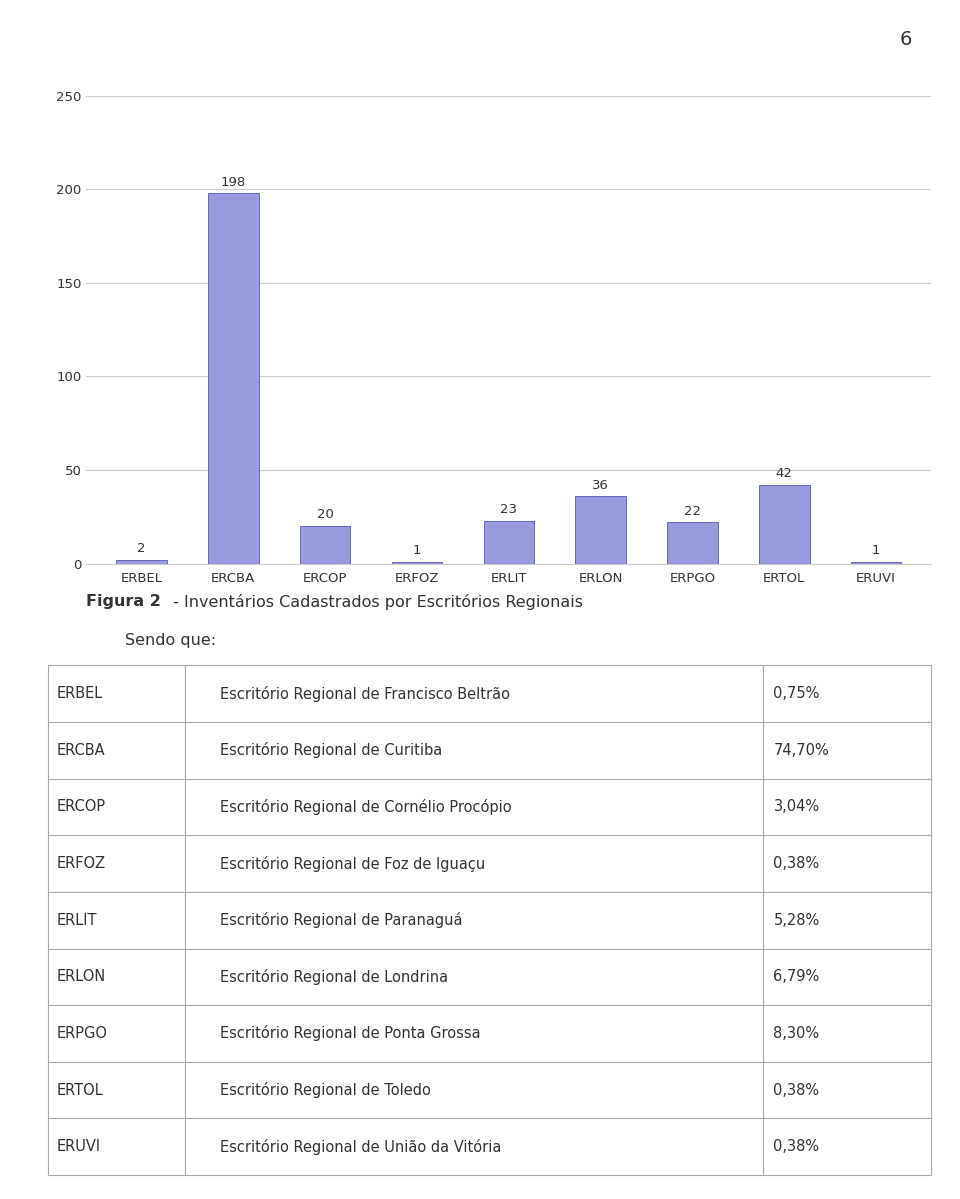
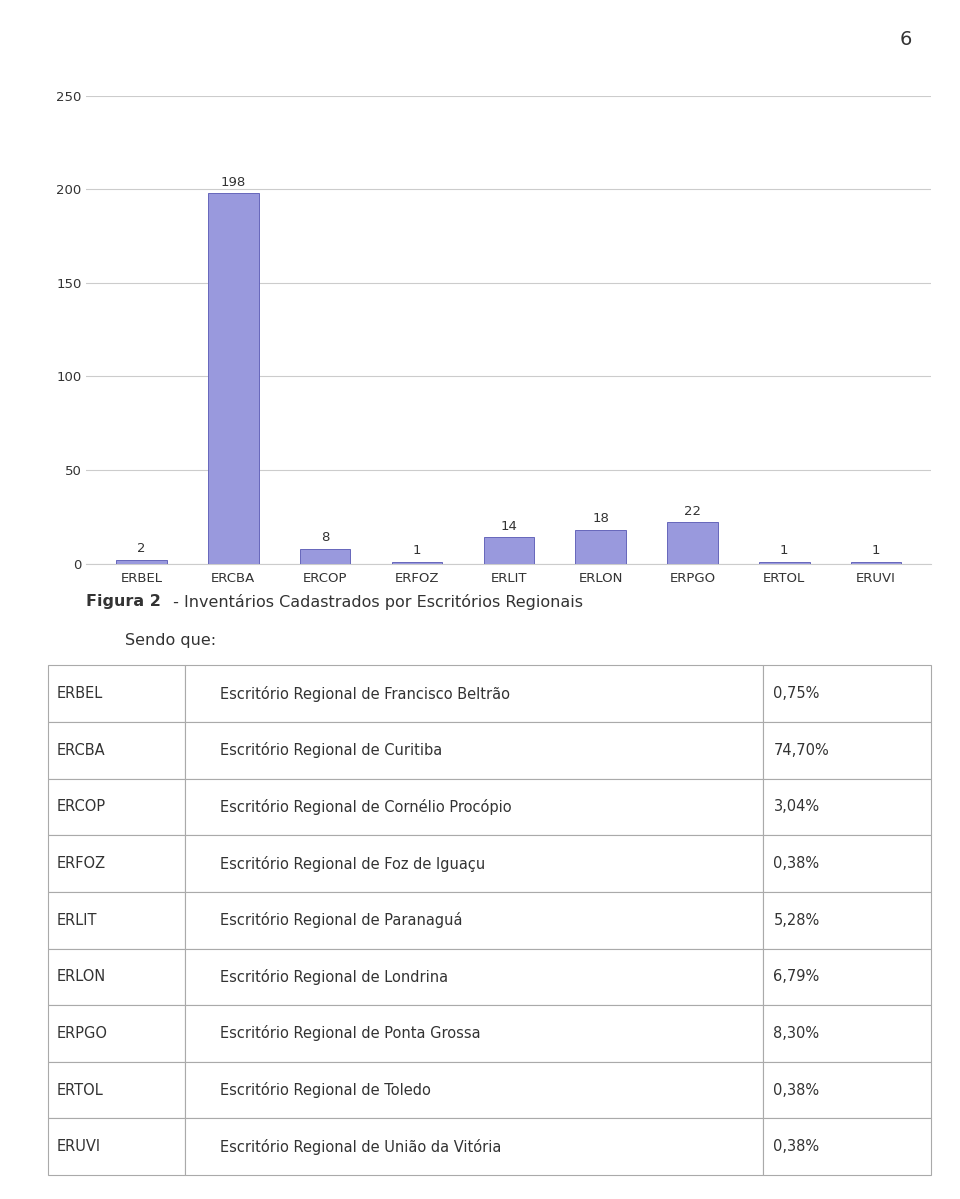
ERCOP: 20 -> 8
ERLIT: 23 -> 14
ERLON: 36 -> 18
ERTOL: 42 -> 1
